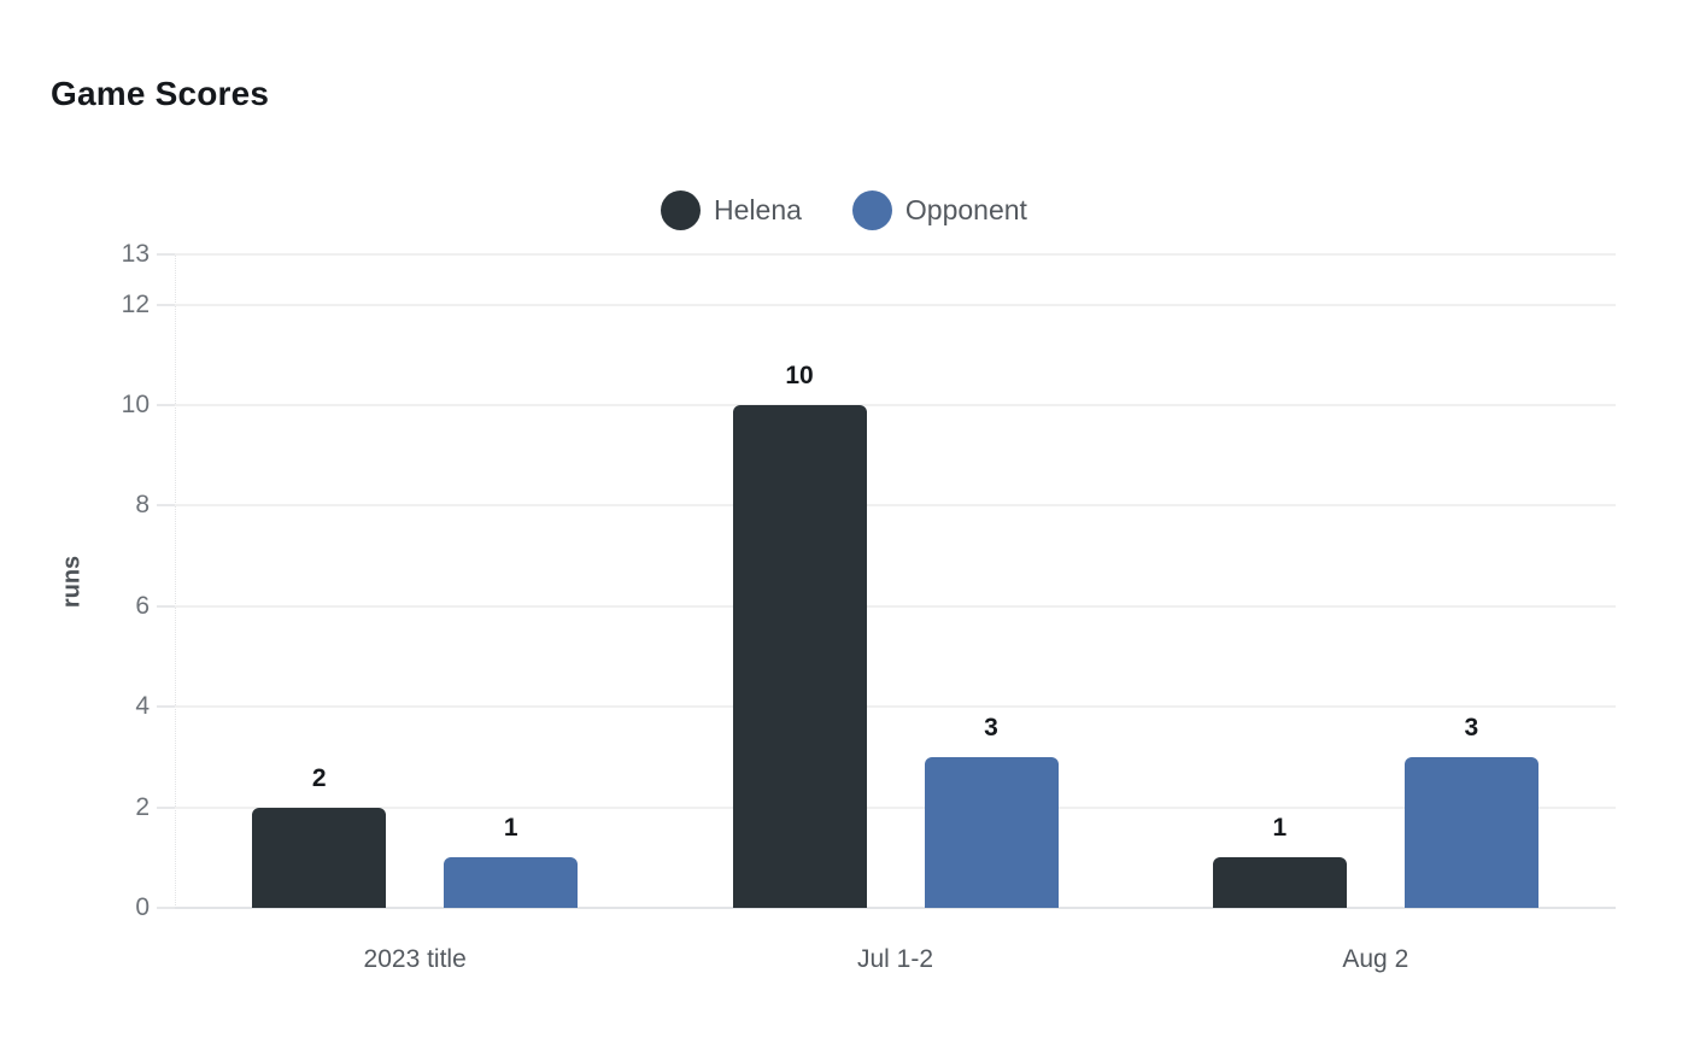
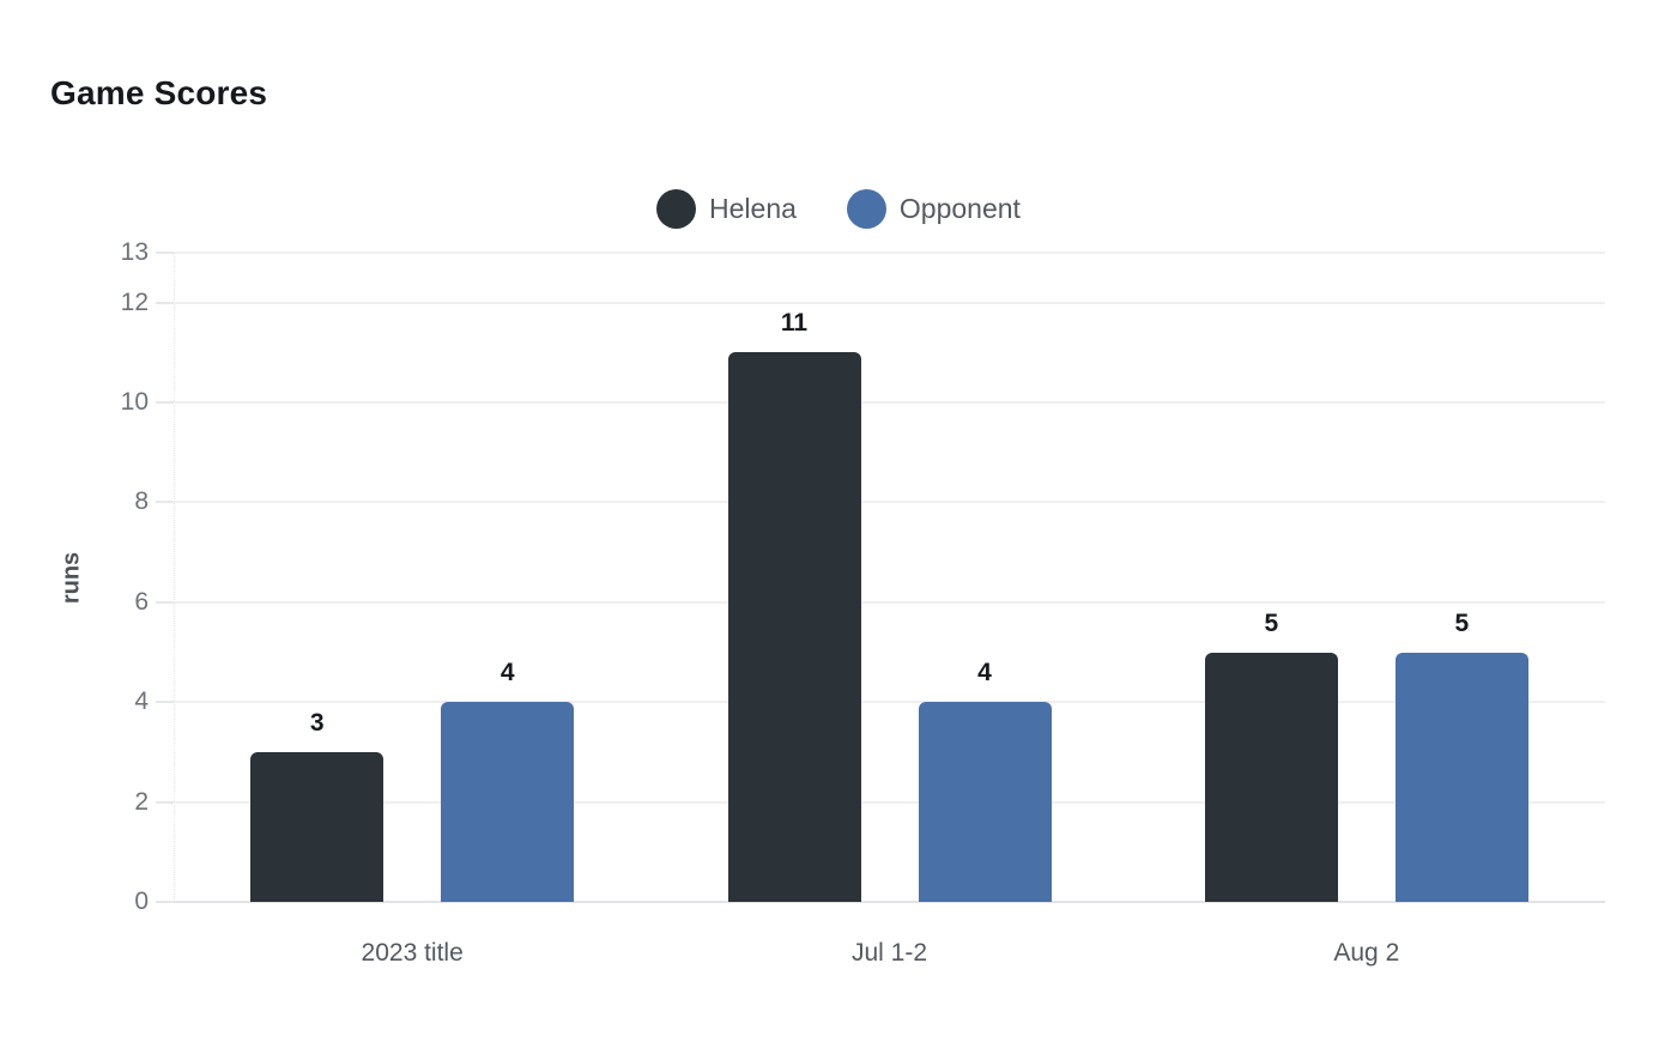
Helena/2023 title: 2 -> 3
Opponent/2023 title: 1 -> 4
Helena/Jul 1-2: 10 -> 11
Opponent/Jul 1-2: 3 -> 4
Helena/Aug 2: 1 -> 5
Opponent/Aug 2: 3 -> 5
